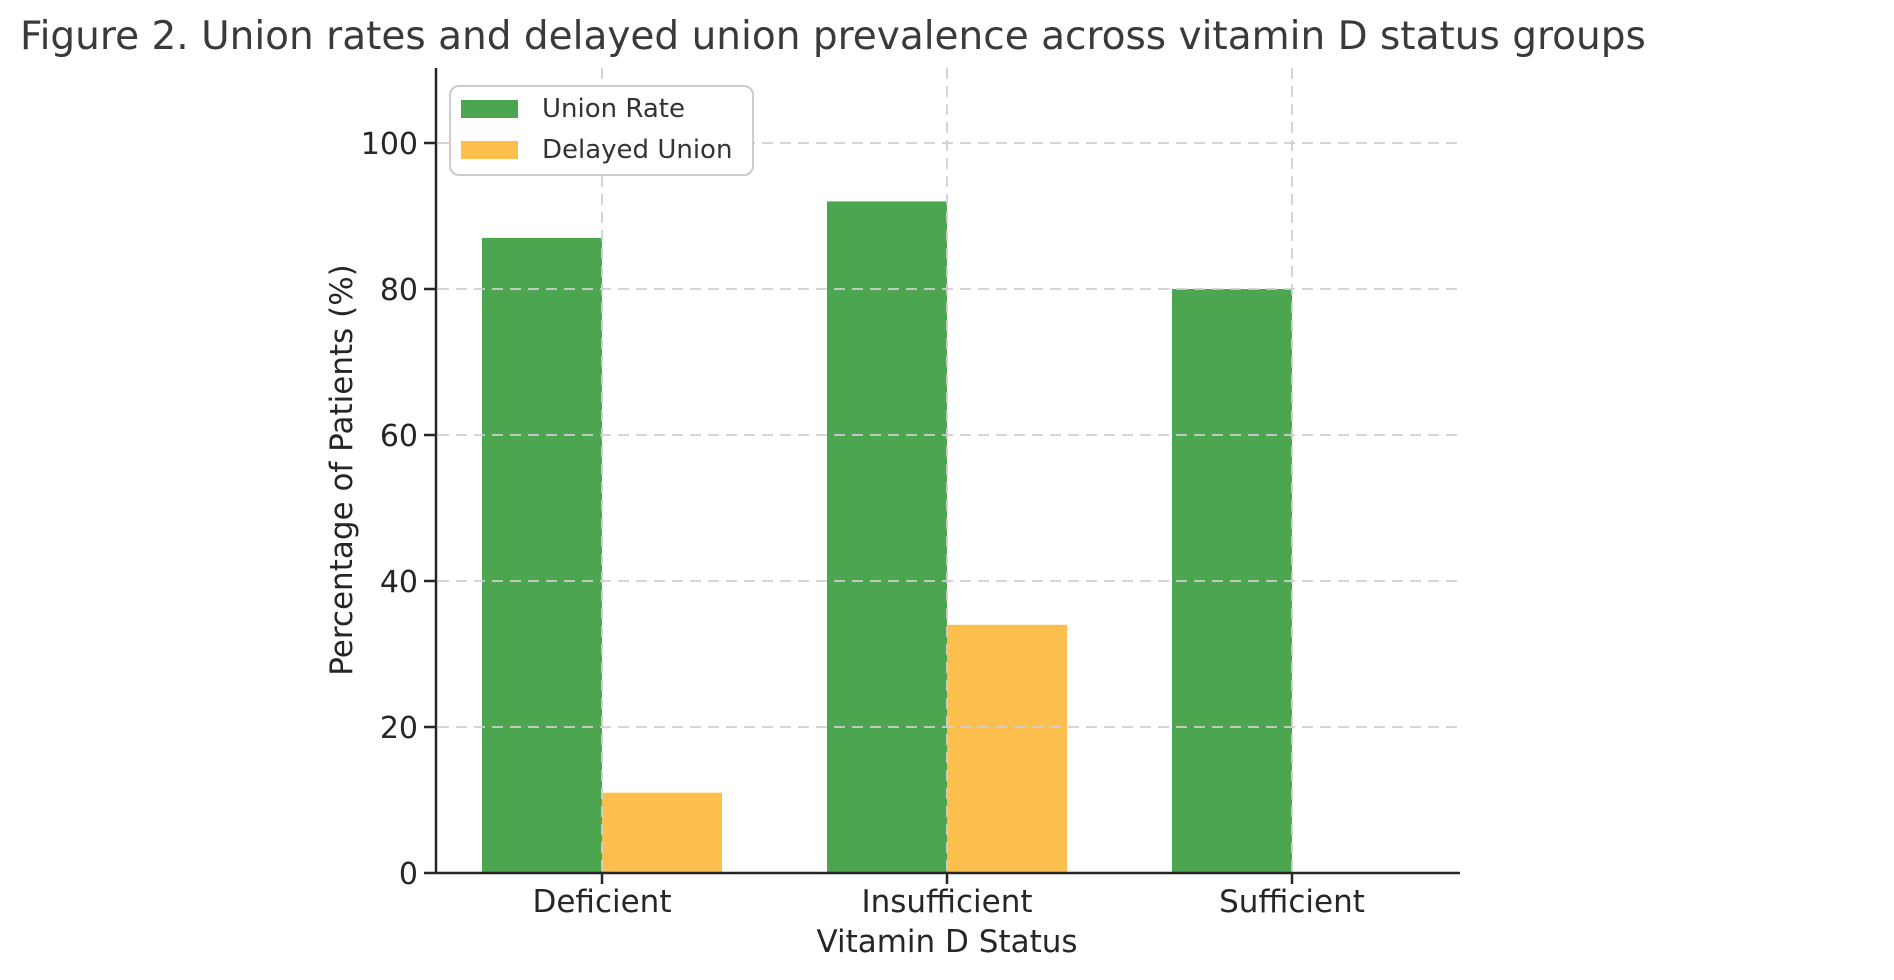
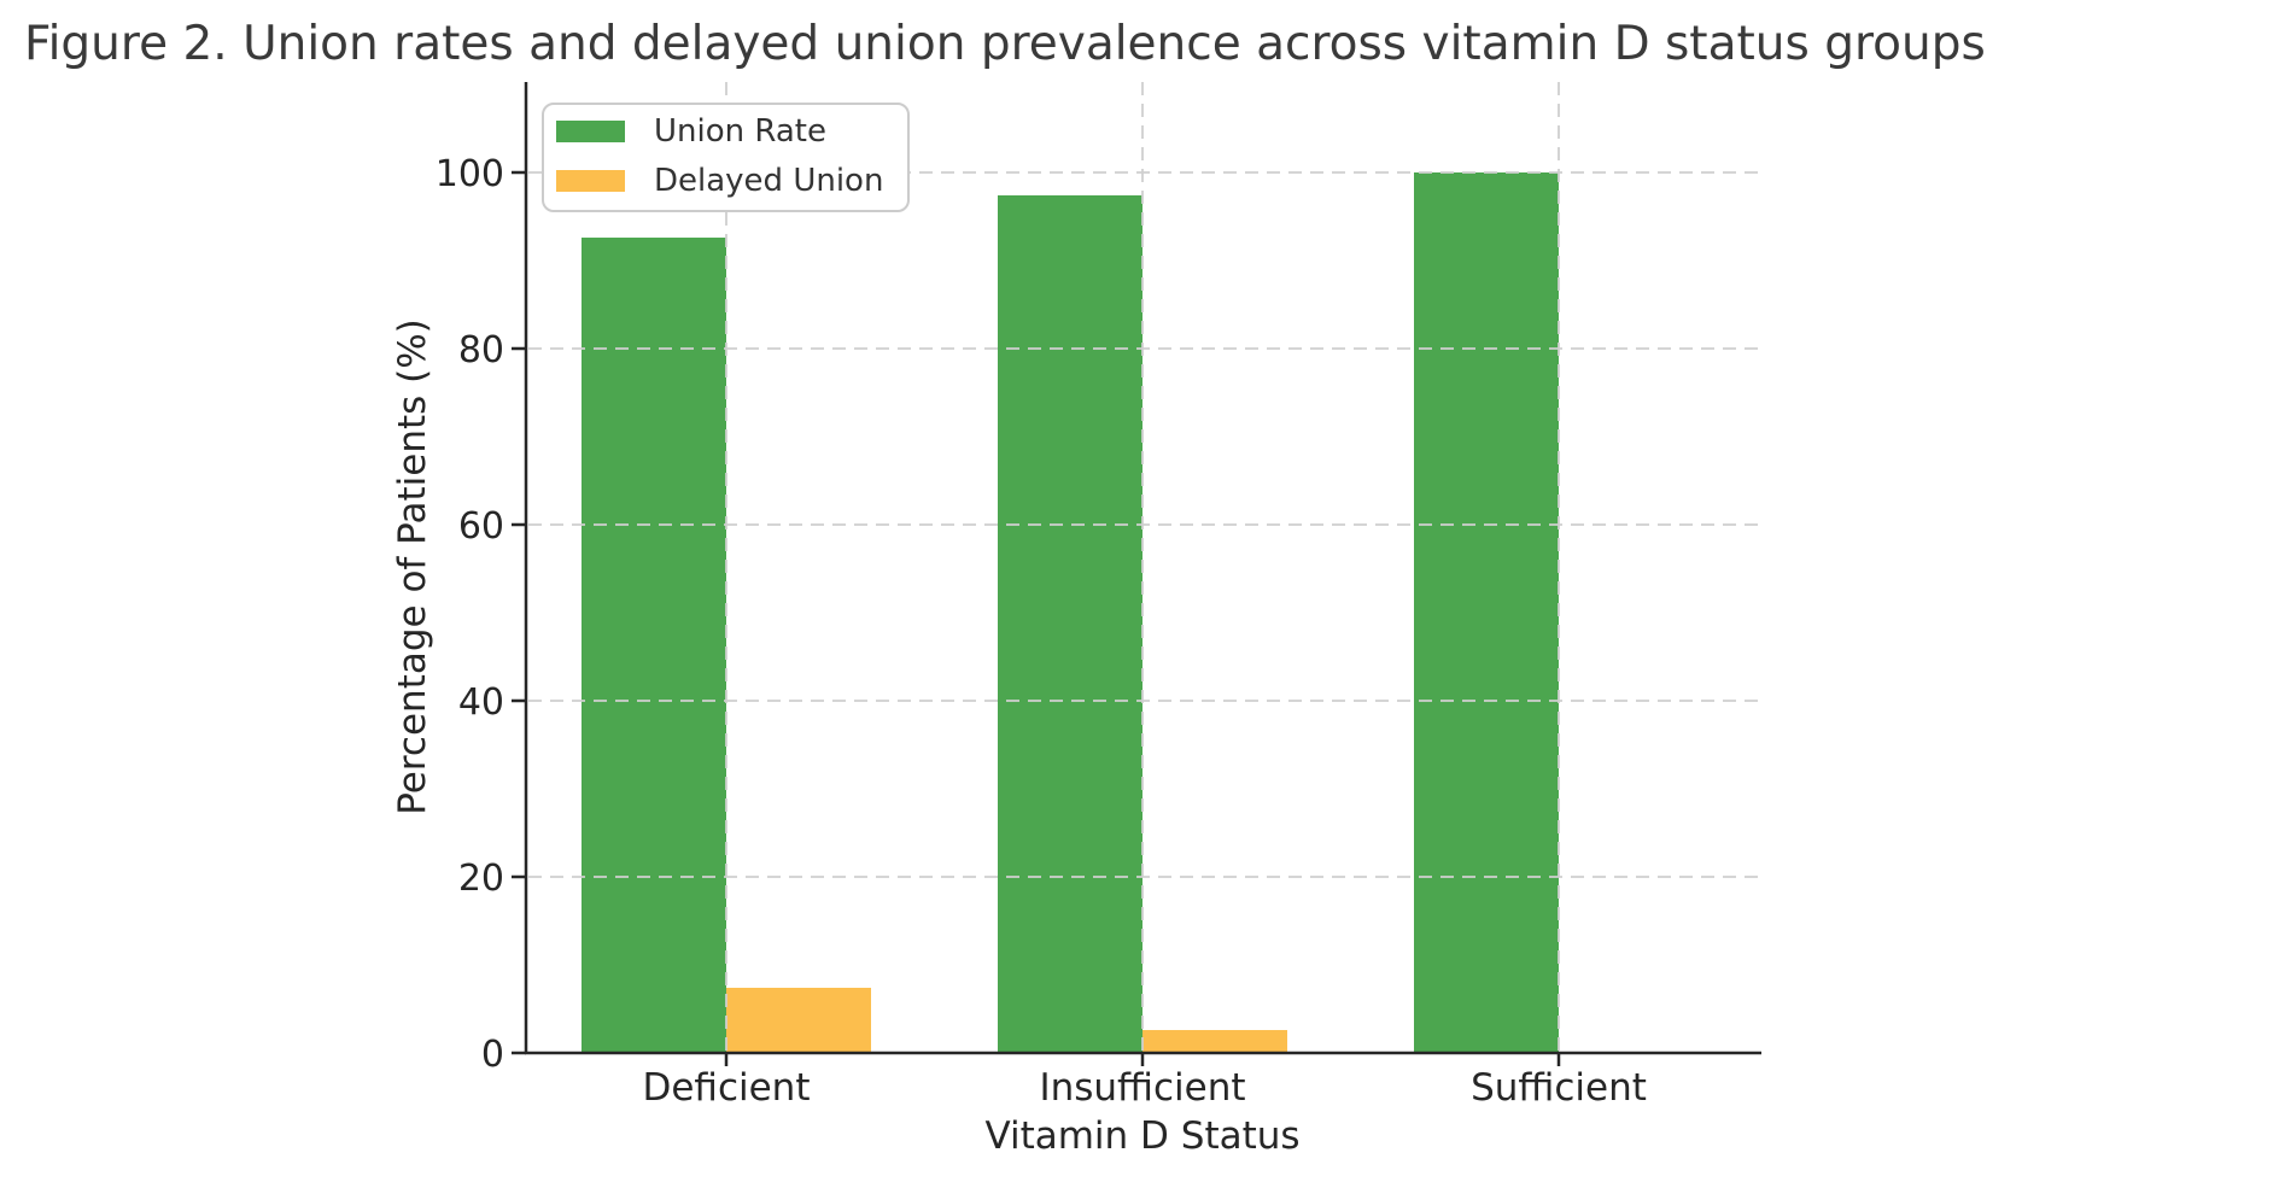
Union Rate/Deficient: 87 -> 93
Delayed Union/Deficient: 11 -> 7
Union Rate/Insufficient: 92 -> 97
Delayed Union/Insufficient: 34 -> 3
Union Rate/Sufficient: 80 -> 100
